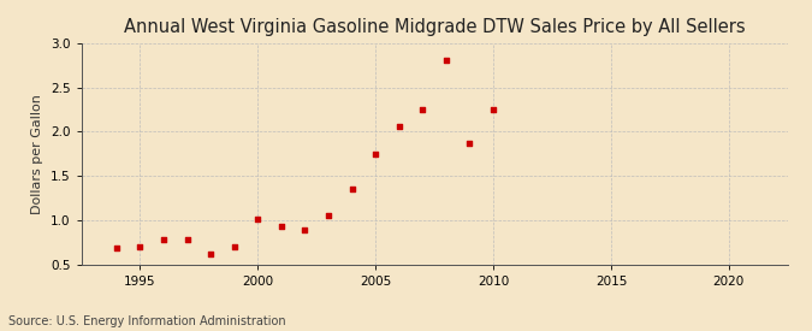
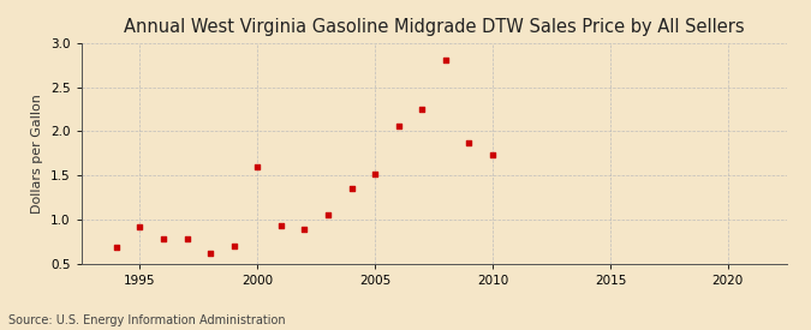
1995: 0.71 -> 0.92
2000: 1.02 -> 1.60
2005: 1.75 -> 1.52
2010: 2.25 -> 1.74
